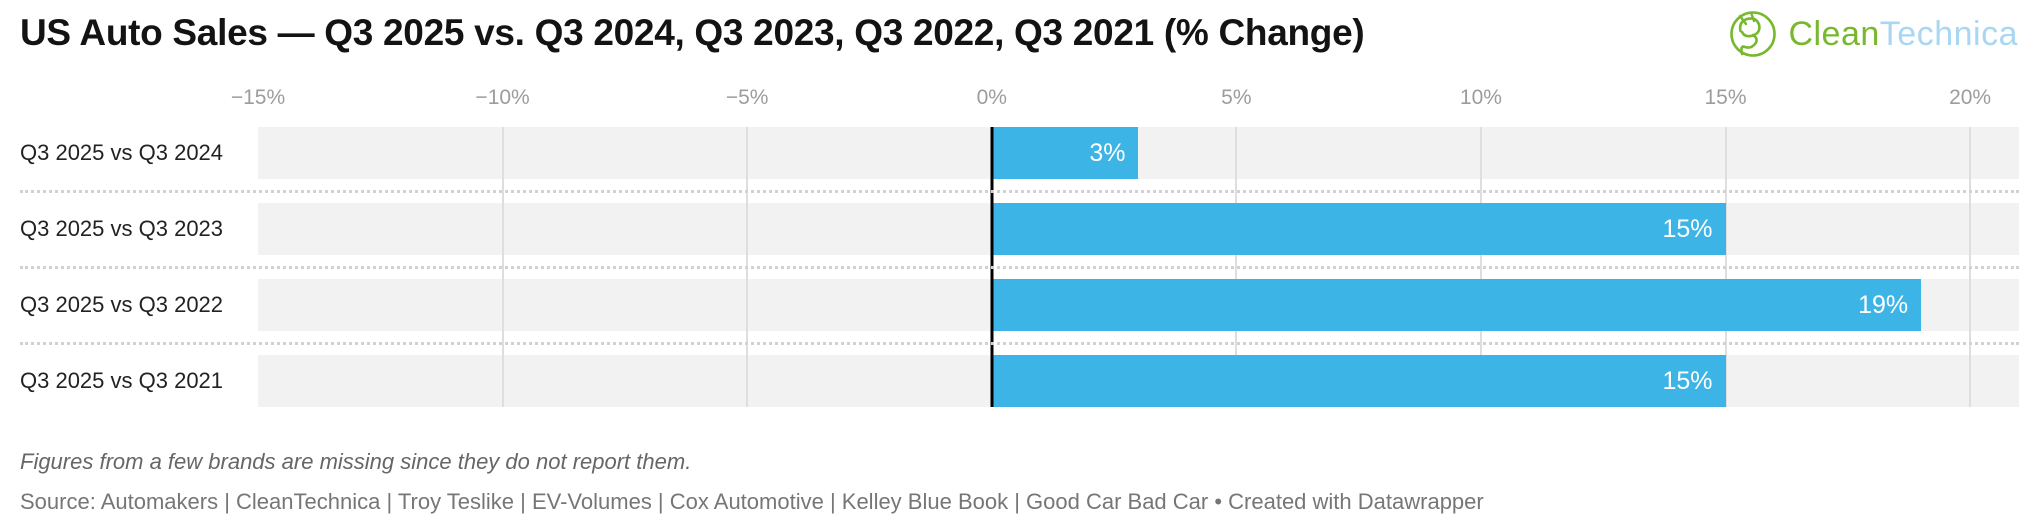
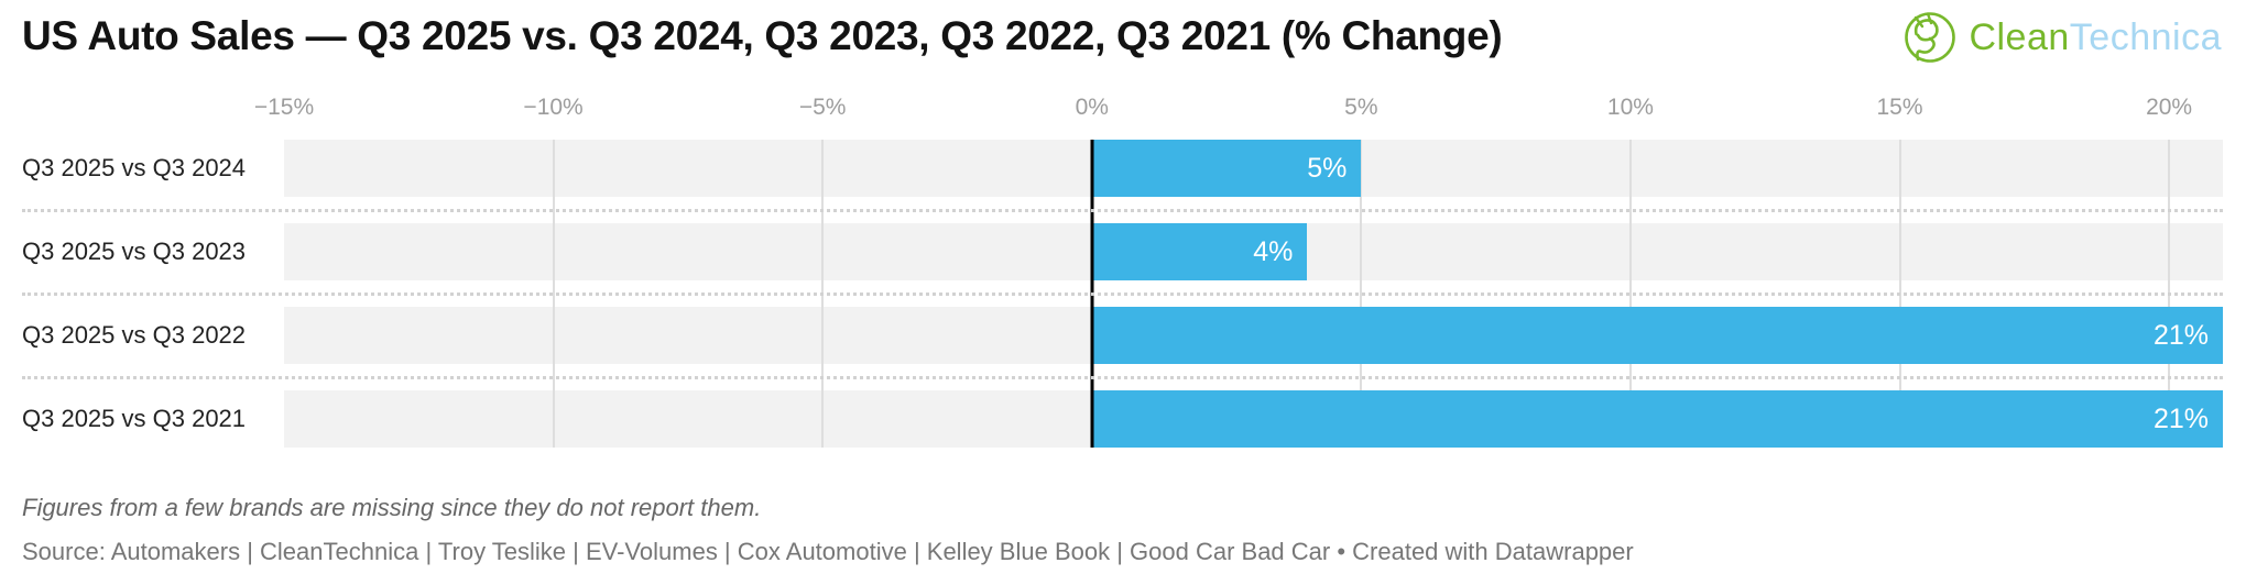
Q3 2025 vs Q3 2024: 3% -> 5%
Q3 2025 vs Q3 2023: 15% -> 4%
Q3 2025 vs Q3 2022: 19% -> 21%
Q3 2025 vs Q3 2021: 15% -> 21%
